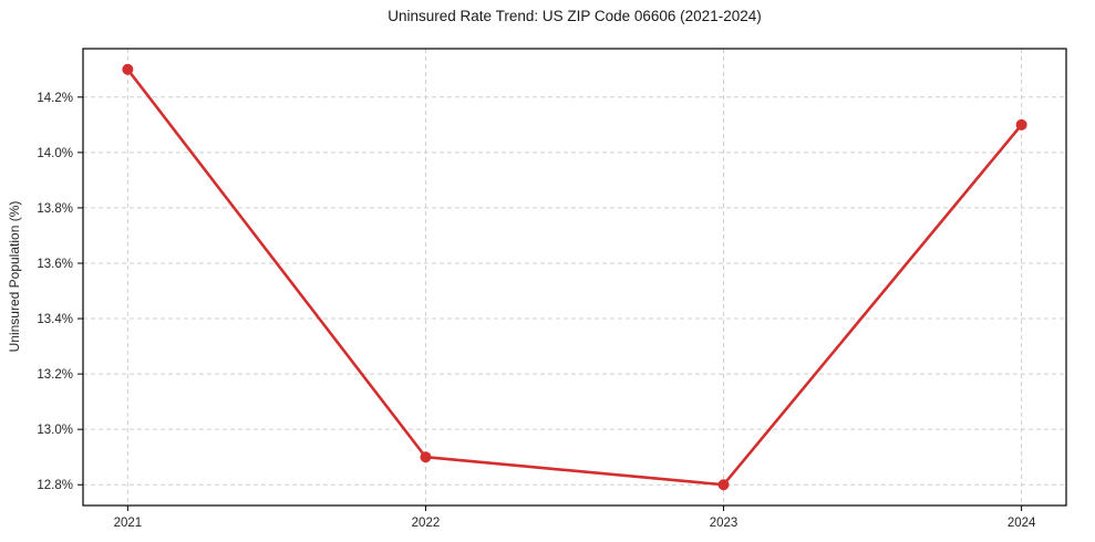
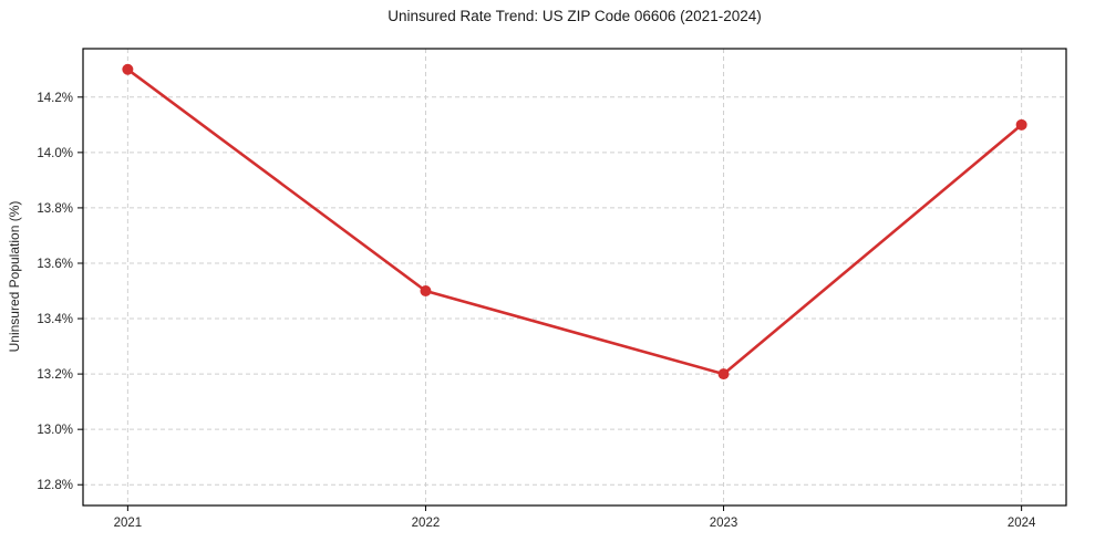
2022: 12.9% -> 13.5%
2023: 12.8% -> 13.2%
